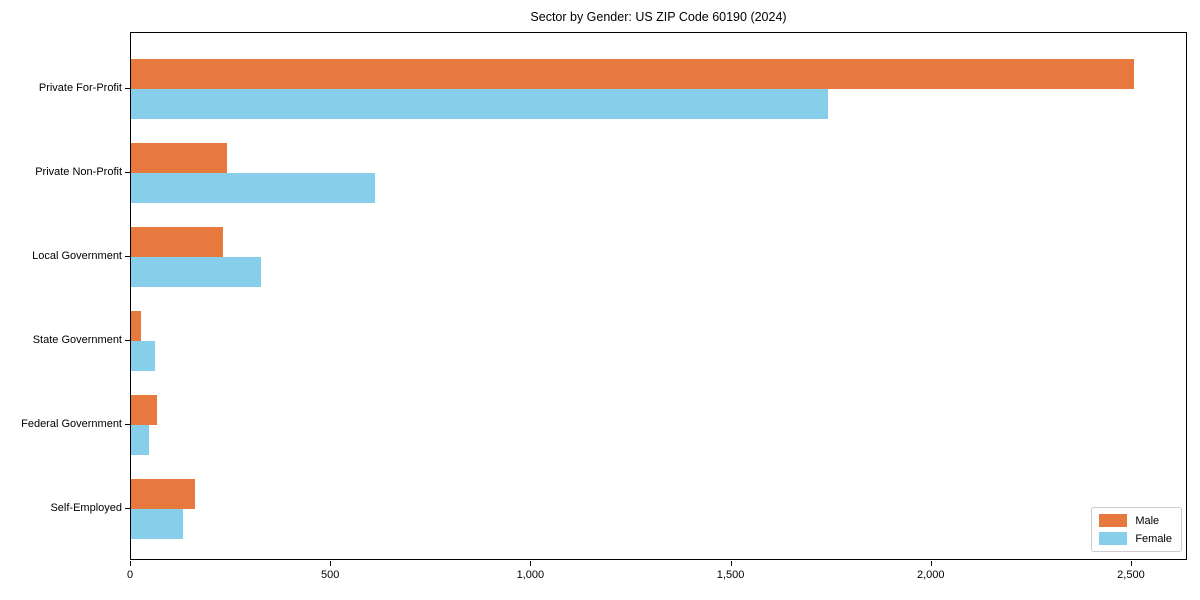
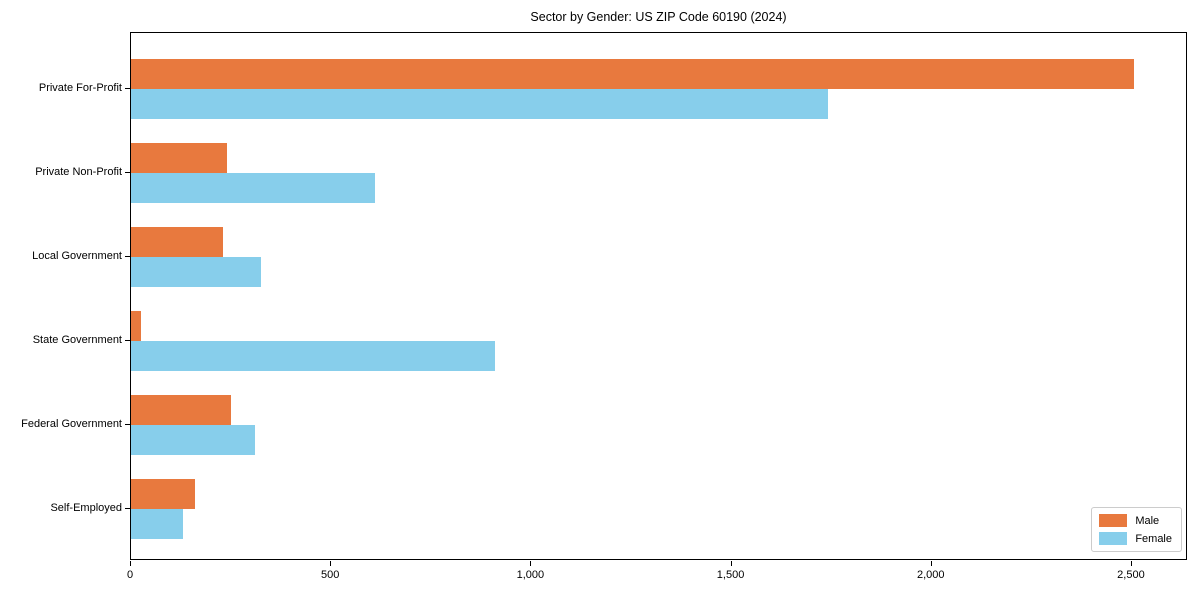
Female/State Government: 60 -> 910
Male/Federal Government: 60 -> 250
Female/Federal Government: 40 -> 310
